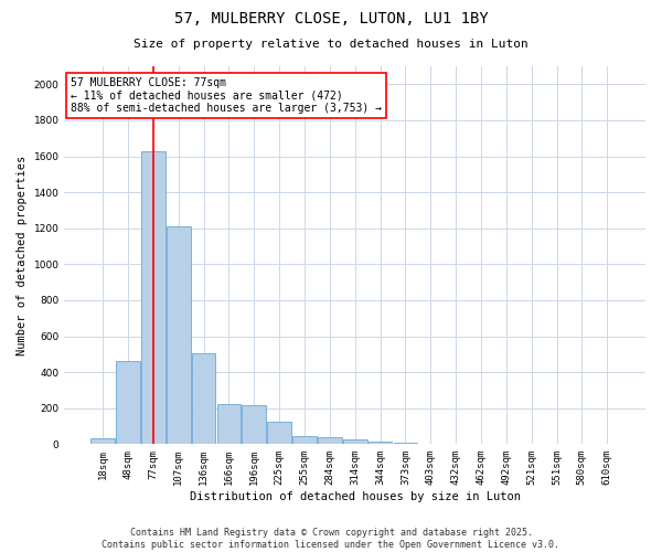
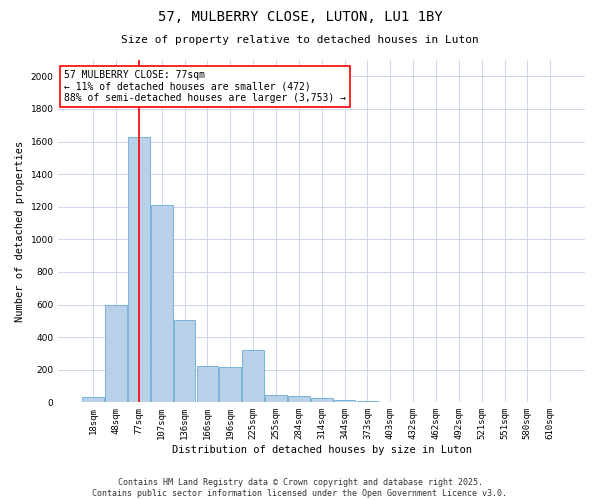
48sqm: 460 -> 600
225sqm: 120 -> 320
